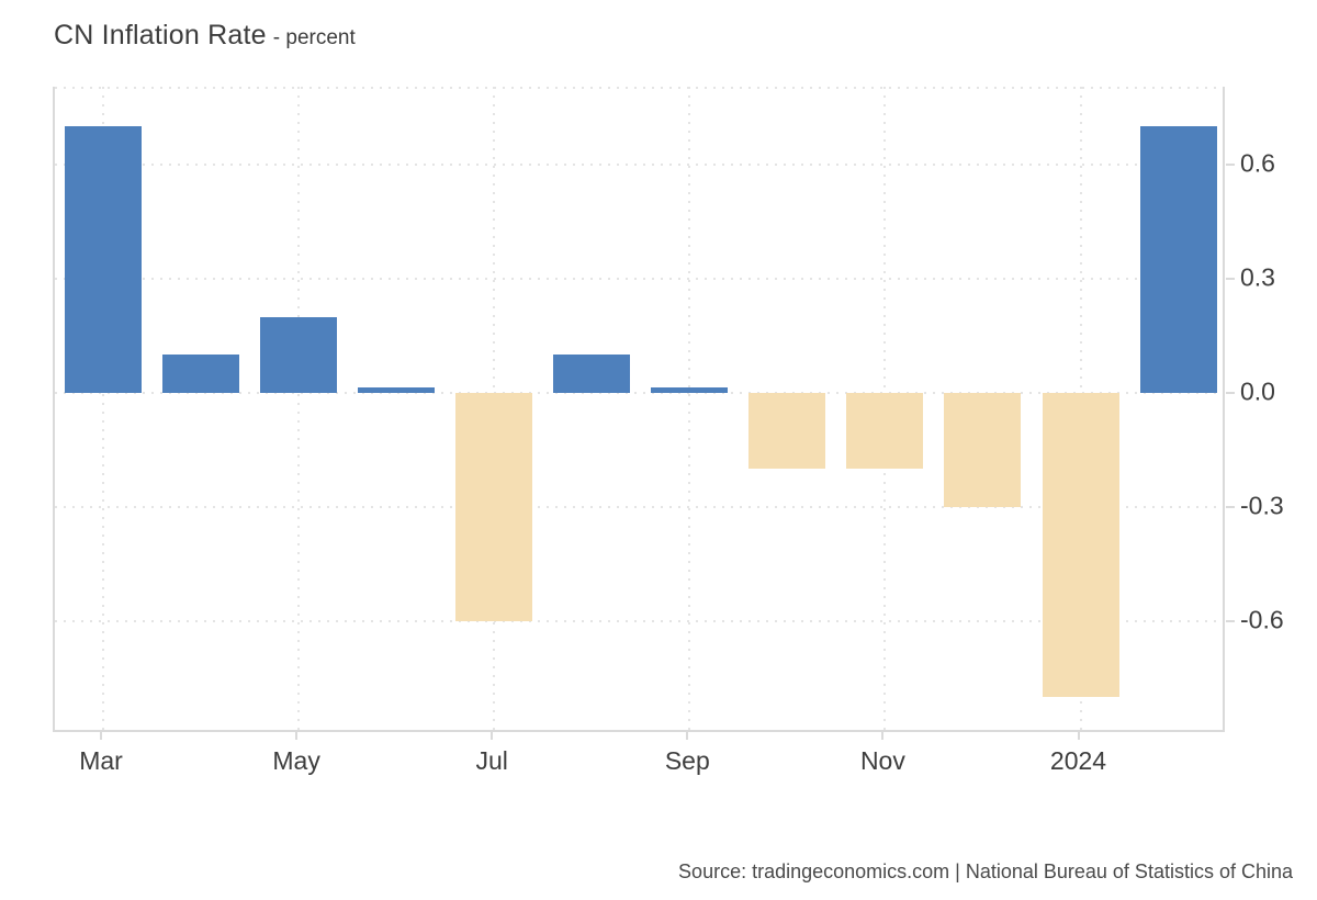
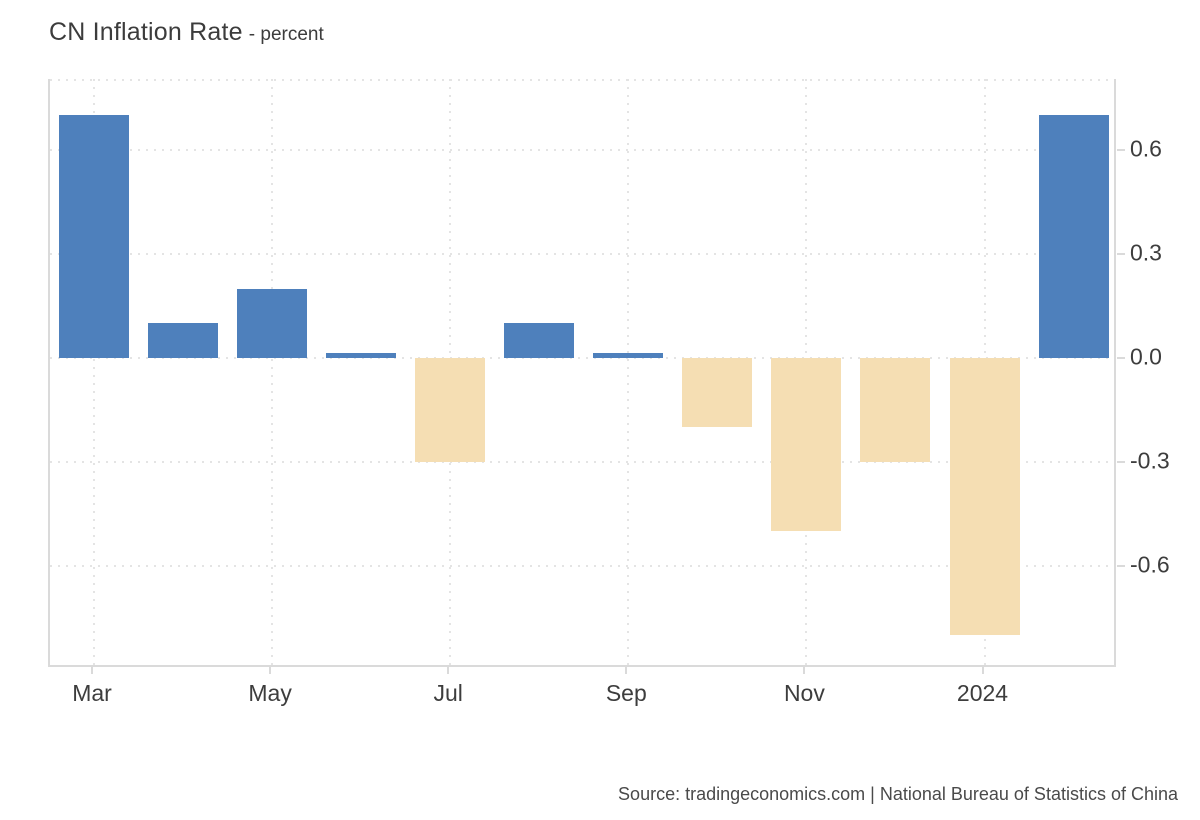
Jul: -0.6 -> -0.3
Nov: -0.2 -> -0.5
